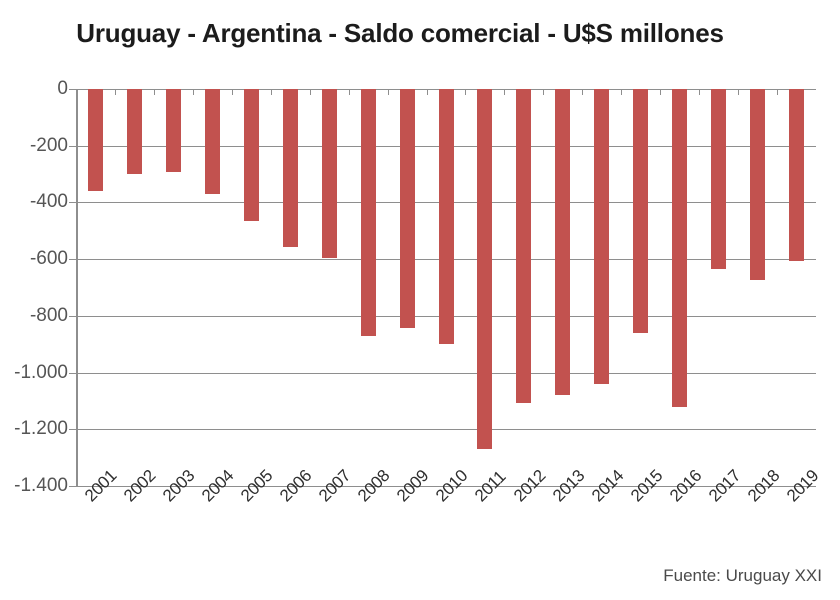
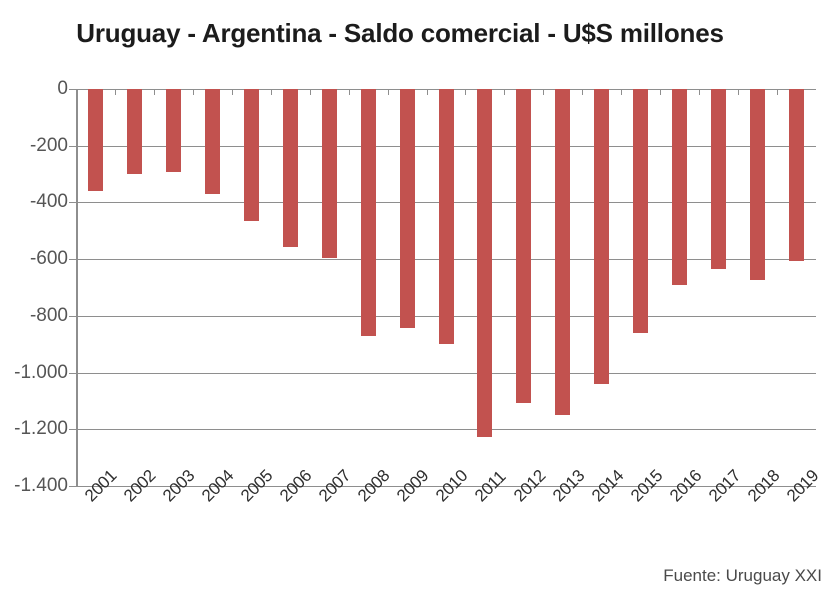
2011: -1270 -> -1230
2013: -1080 -> -1150
2016: -1120 -> -690
